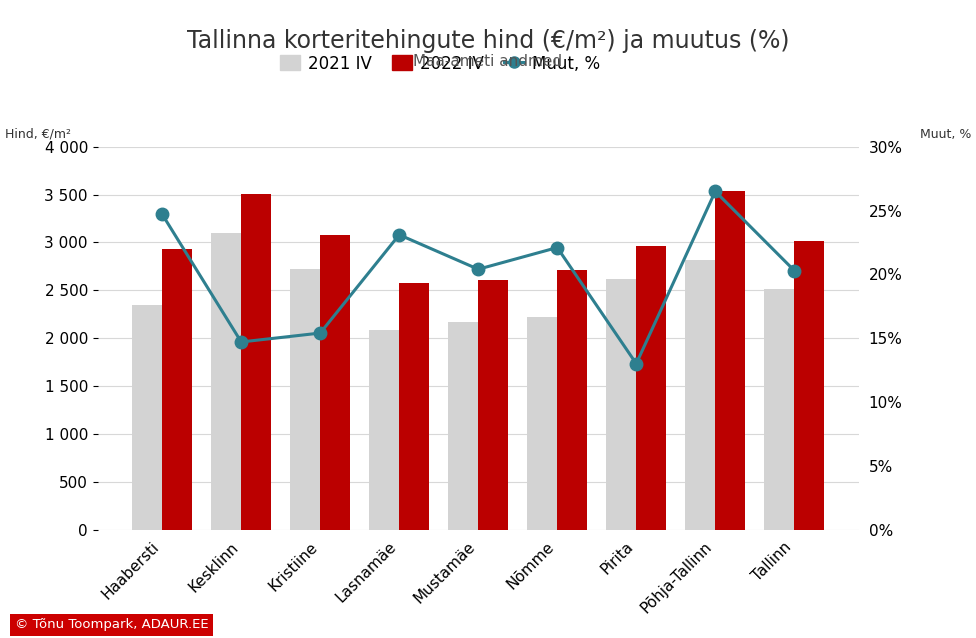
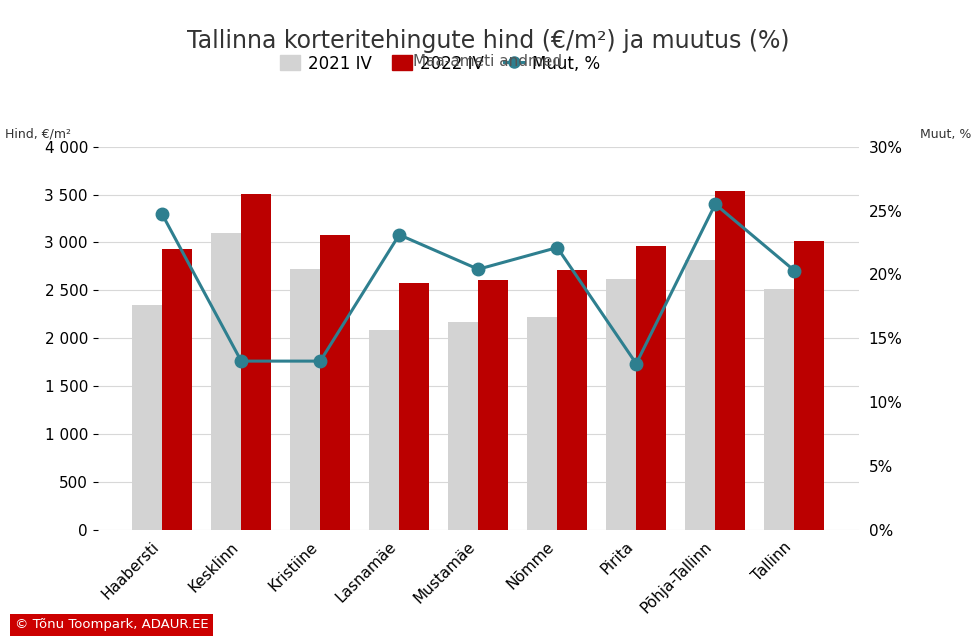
Muut, %/Kesklinn: 14.7% -> 13.2%
Muut, %/Kristiine: 15.4% -> 13.2%
Muut, %/Põhja-Tallinn: 26.5% -> 25.5%
